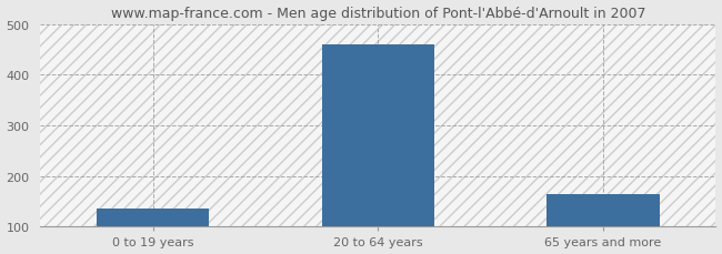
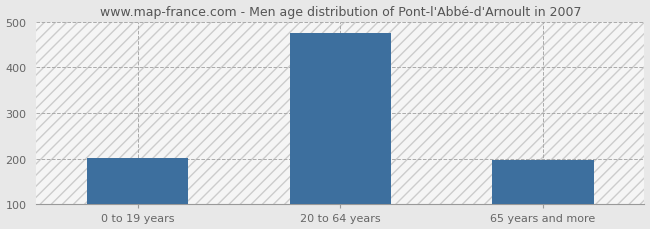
0 to 19 years: 135 -> 202
20 to 64 years: 460 -> 474
65 years and more: 165 -> 198
